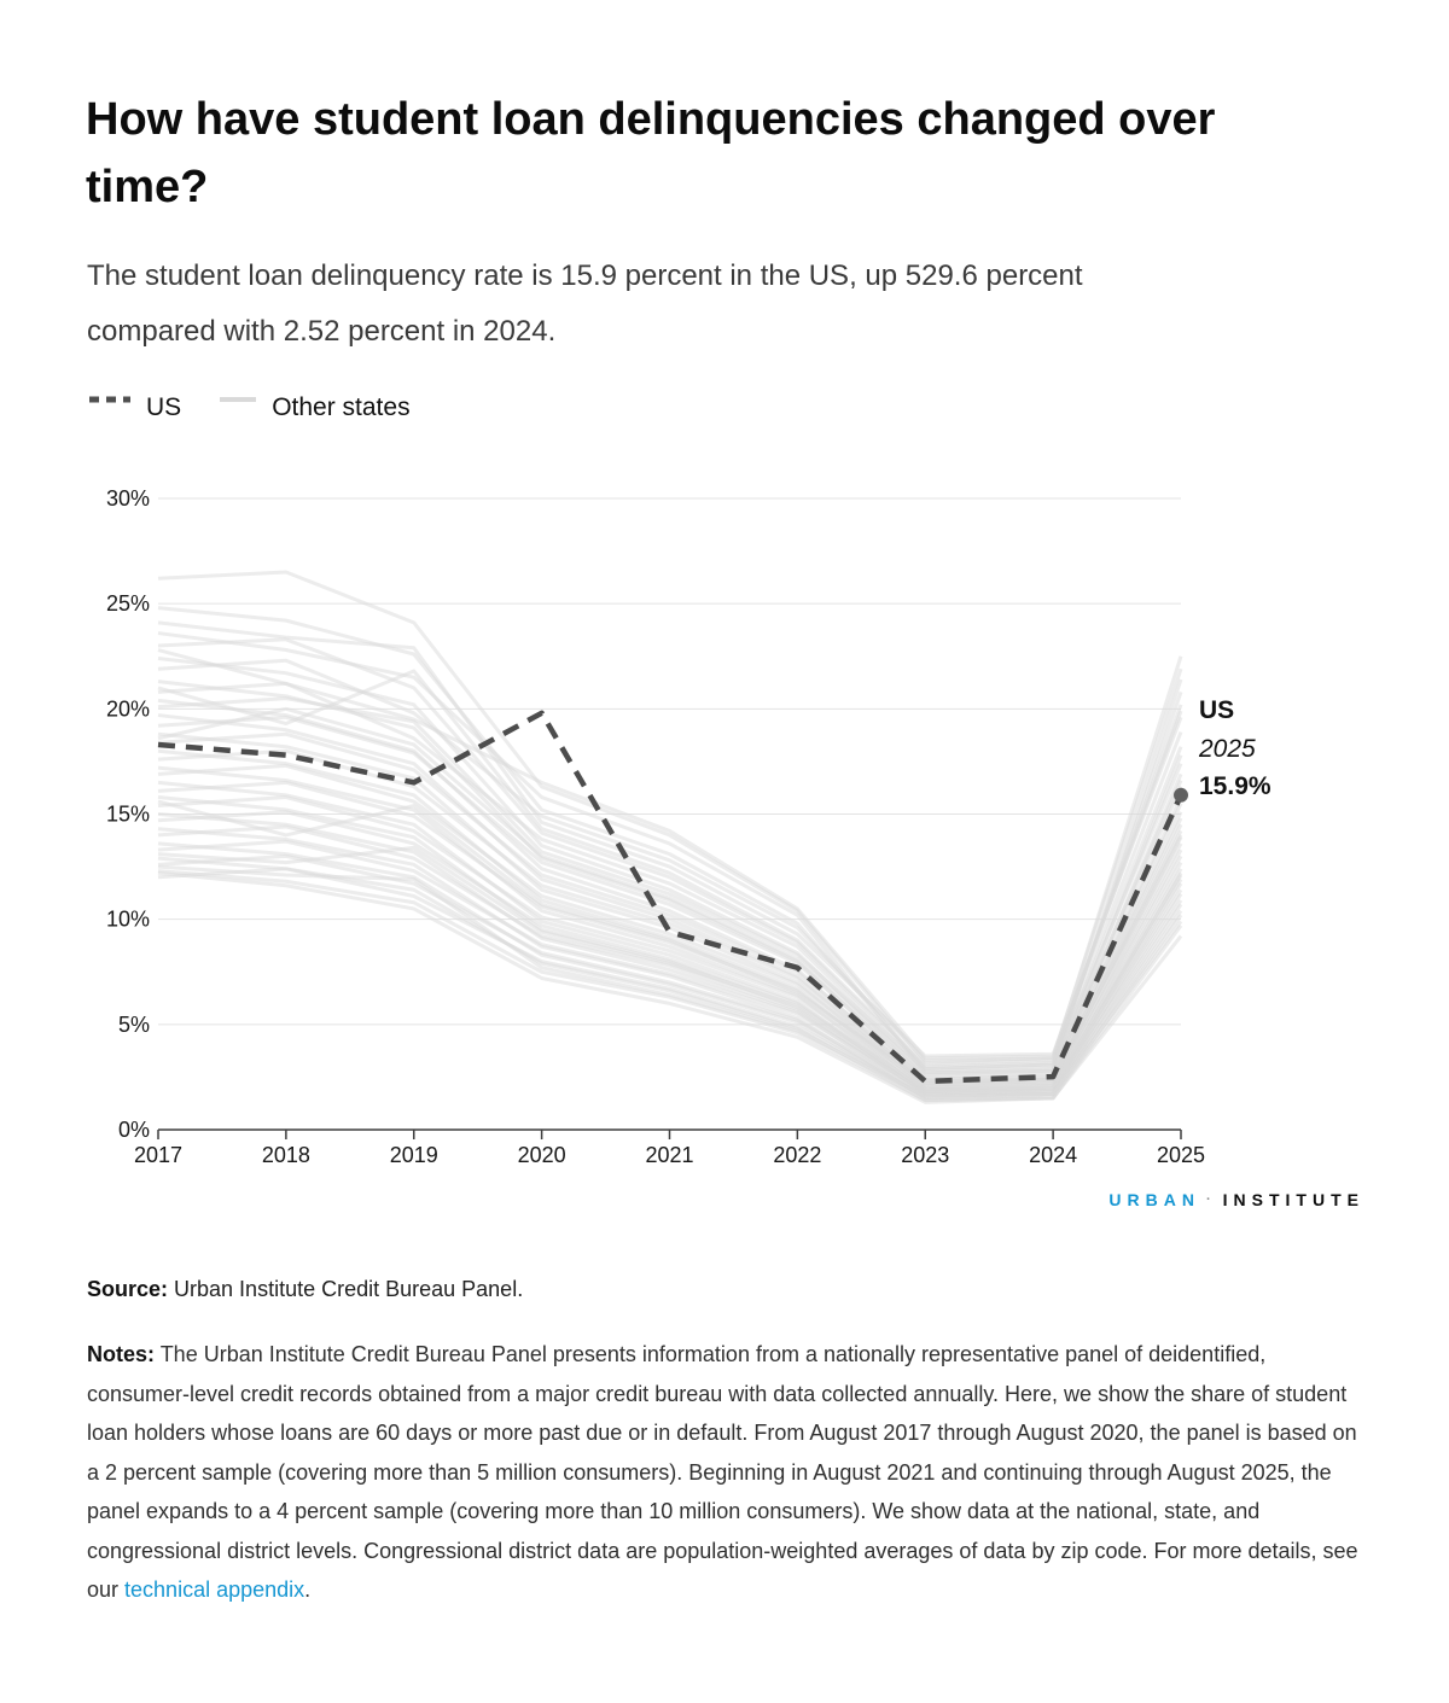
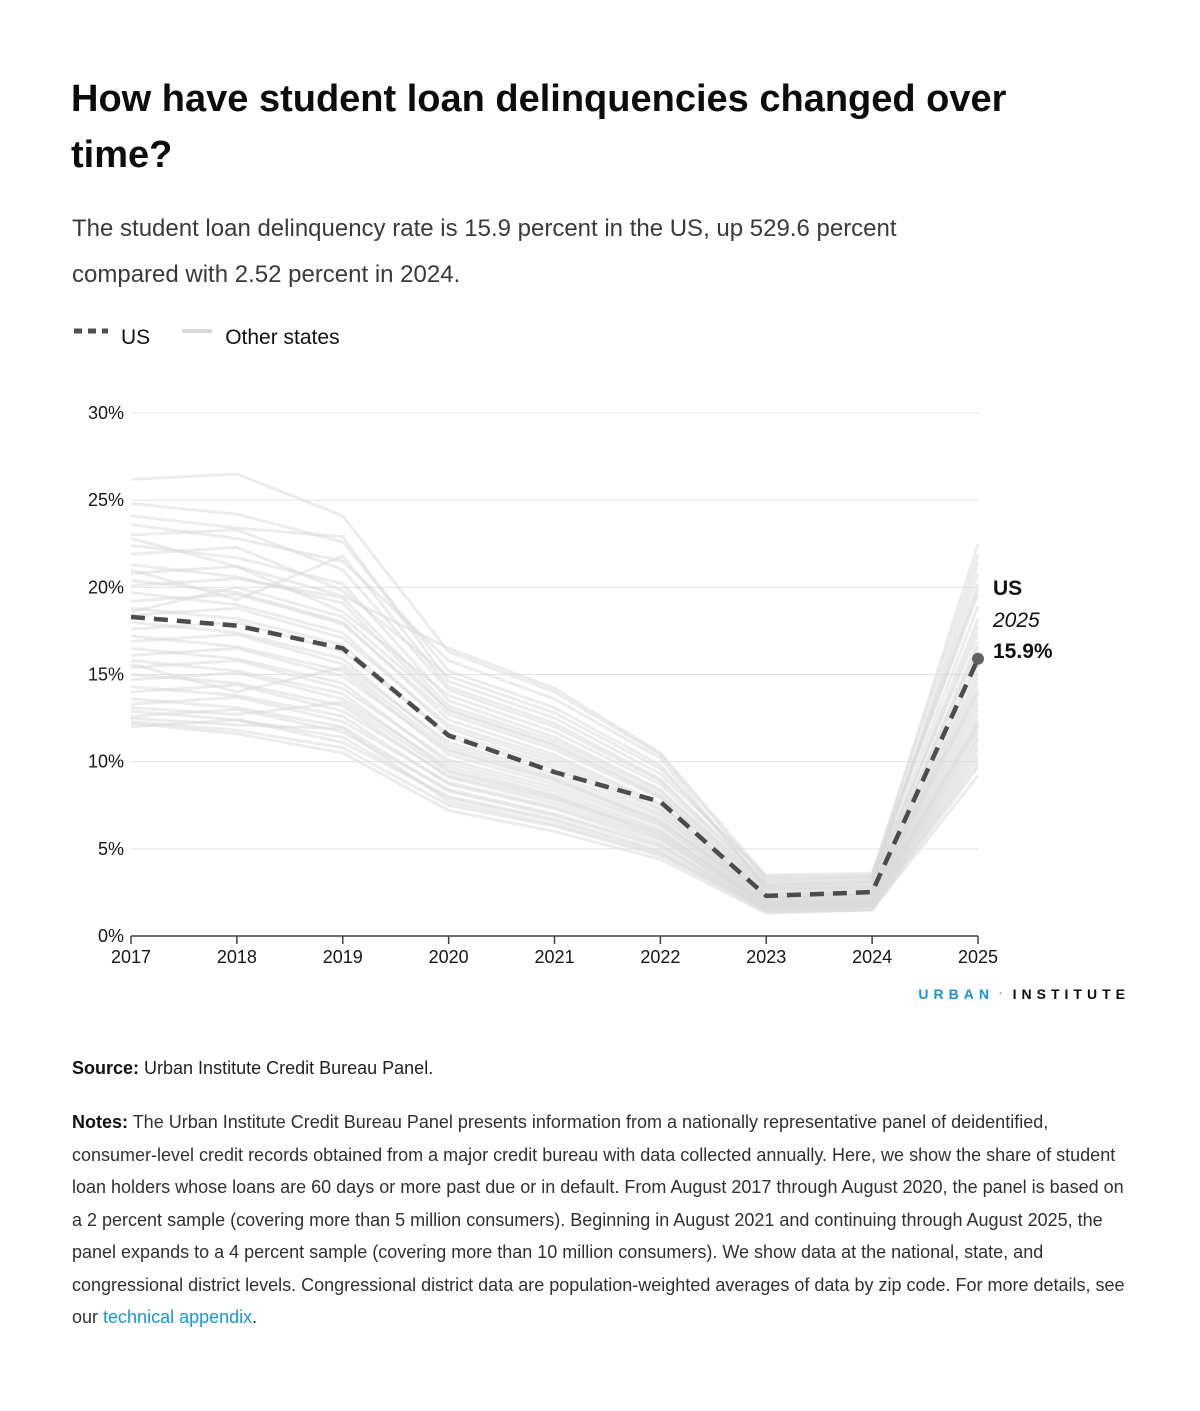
2020: 19.8% -> 11.5%
